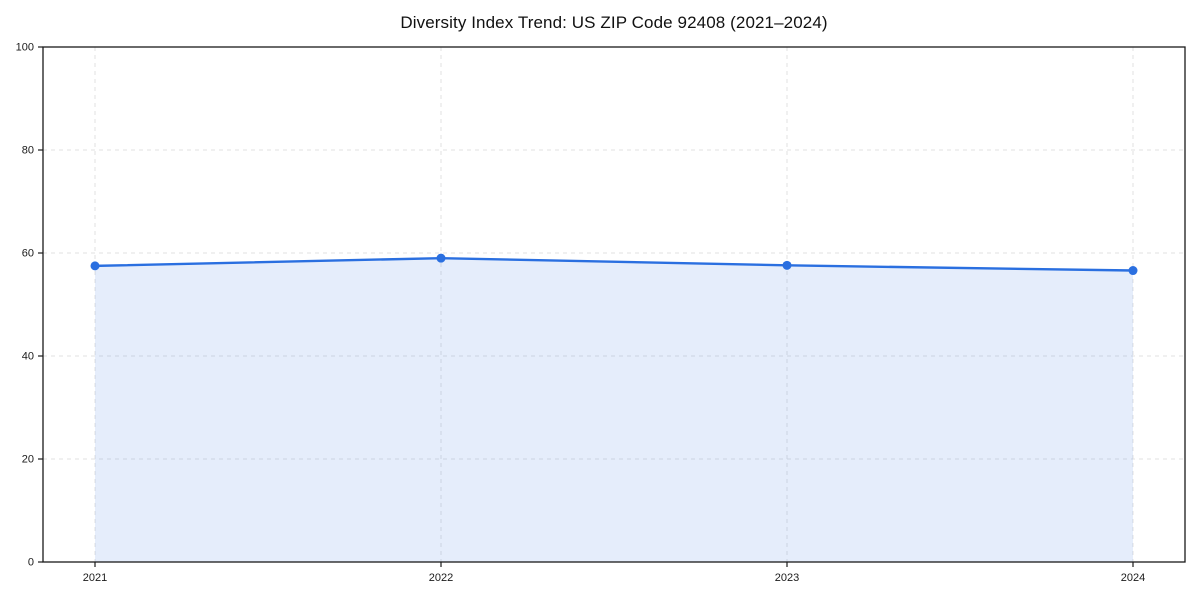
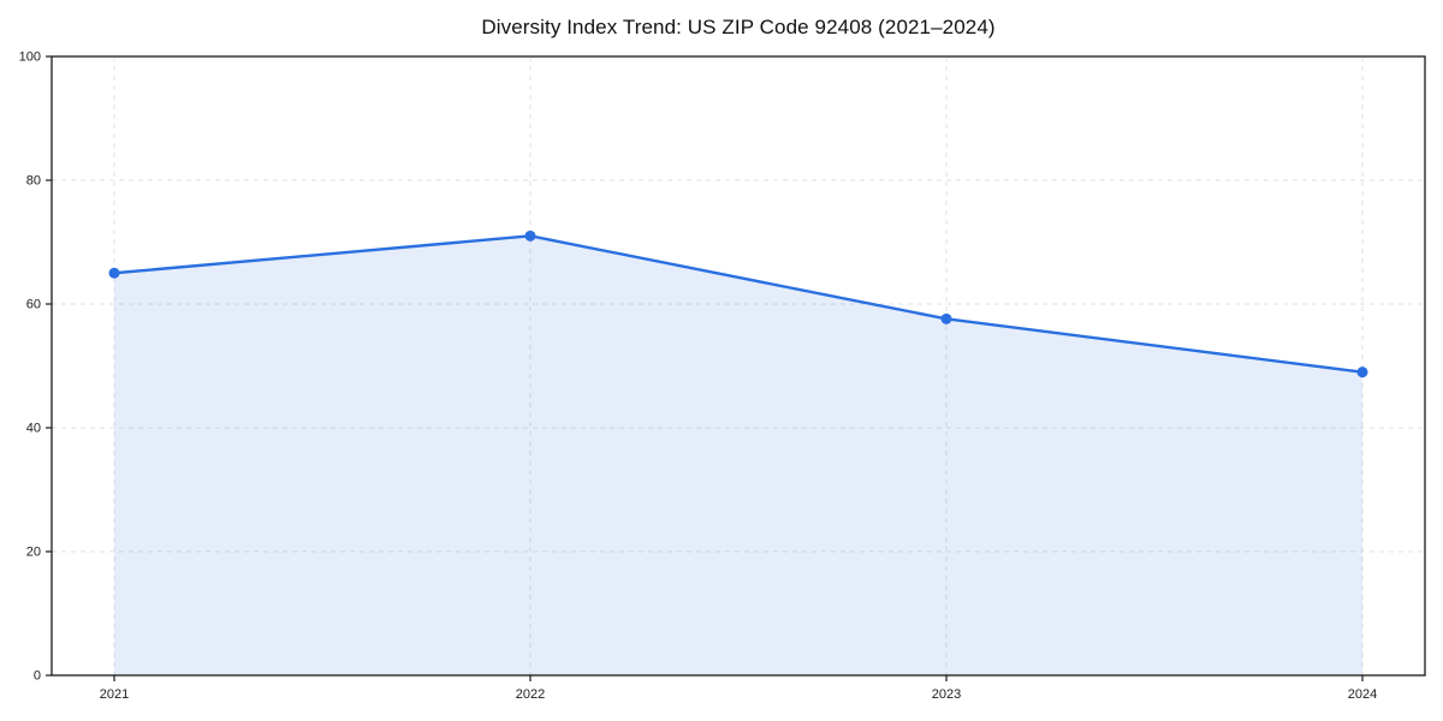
2021: 58 -> 65
2022: 59 -> 71
2024: 57 -> 49
